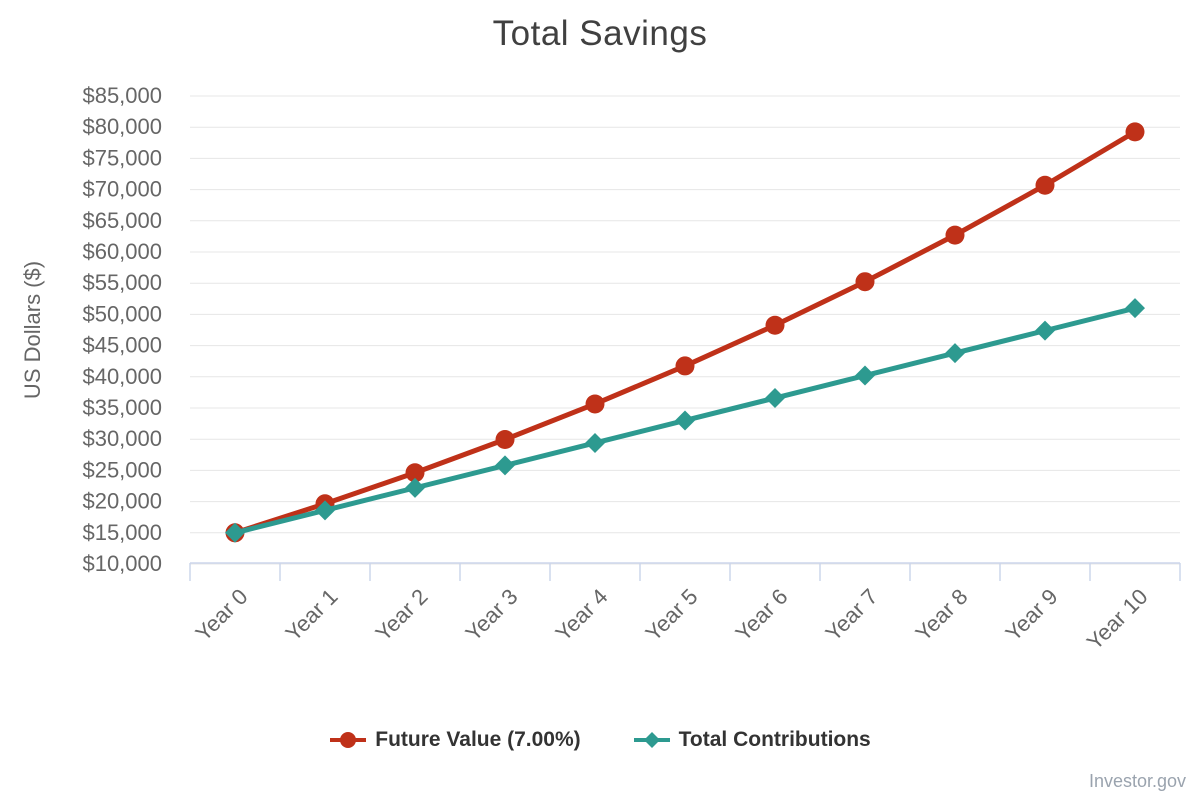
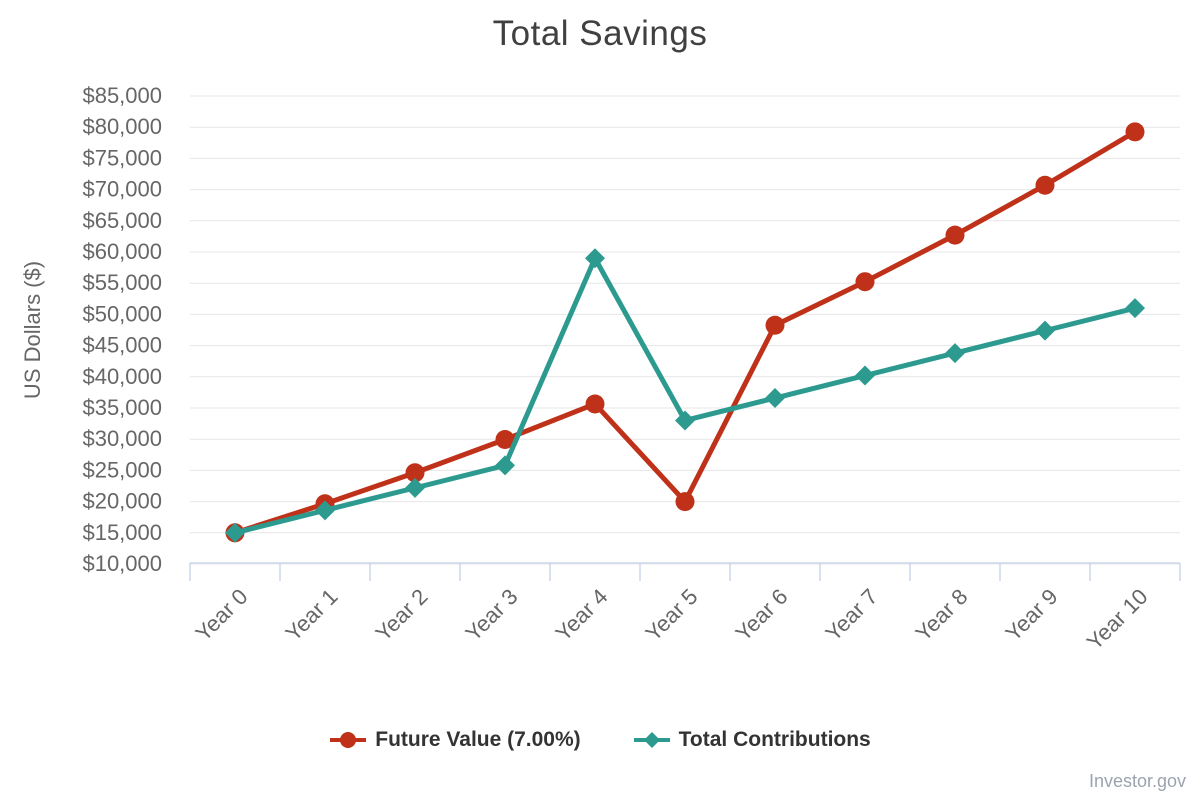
Total Contributions/Year 4: $29000 -> $59000
Future Value (7.00%)/Year 5: $42000 -> $20000
